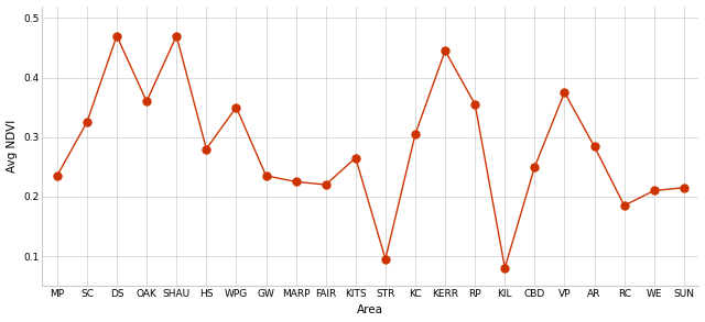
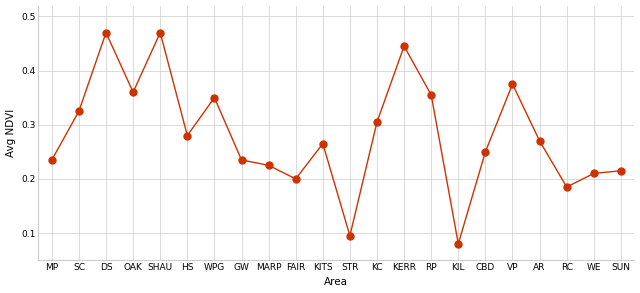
FAIR: 0.220 -> 0.200
AR: 0.284 -> 0.270
